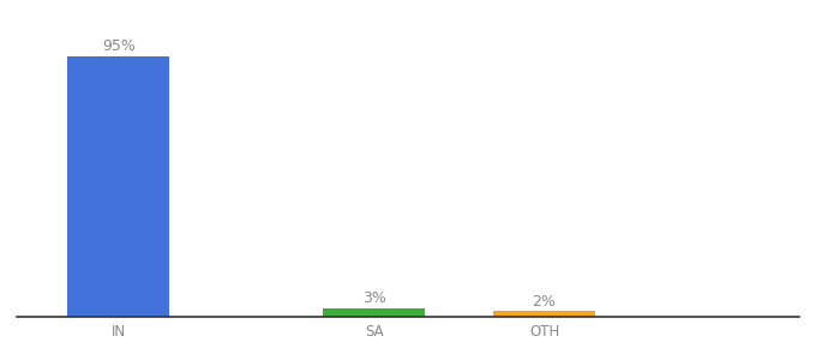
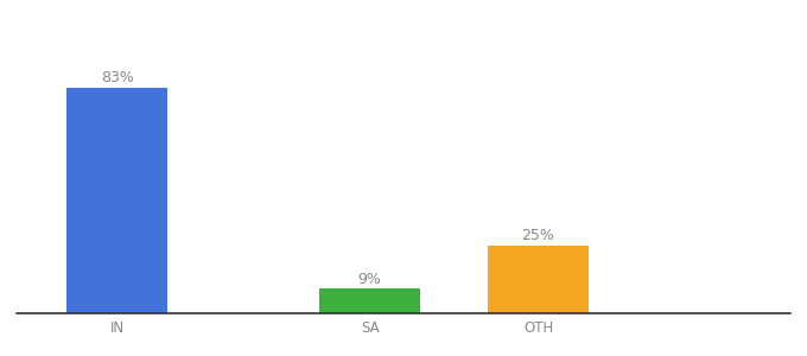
IN: 95% -> 83%
SA: 3% -> 9%
OTH: 2% -> 25%
